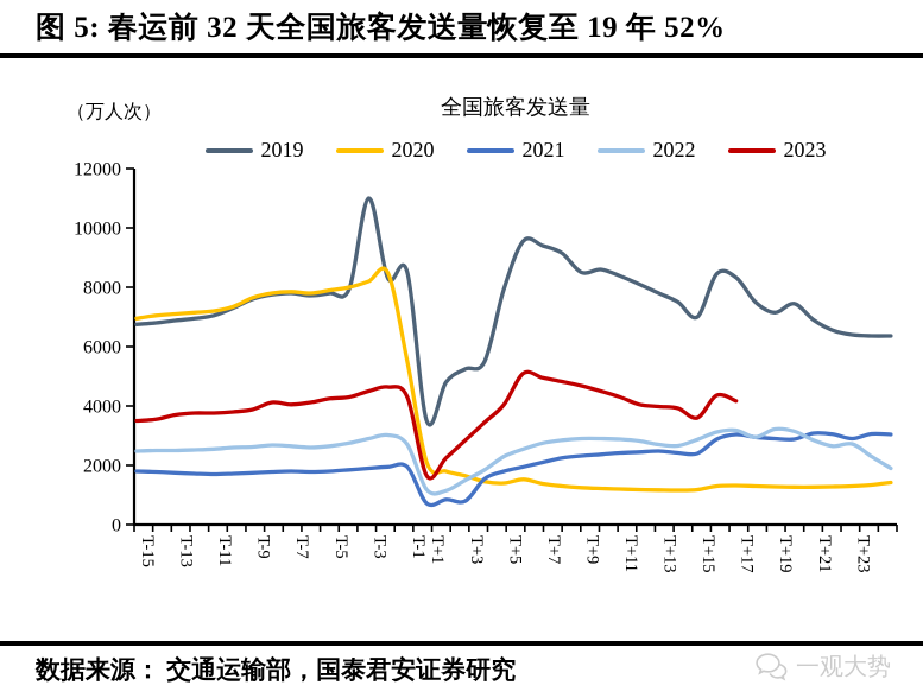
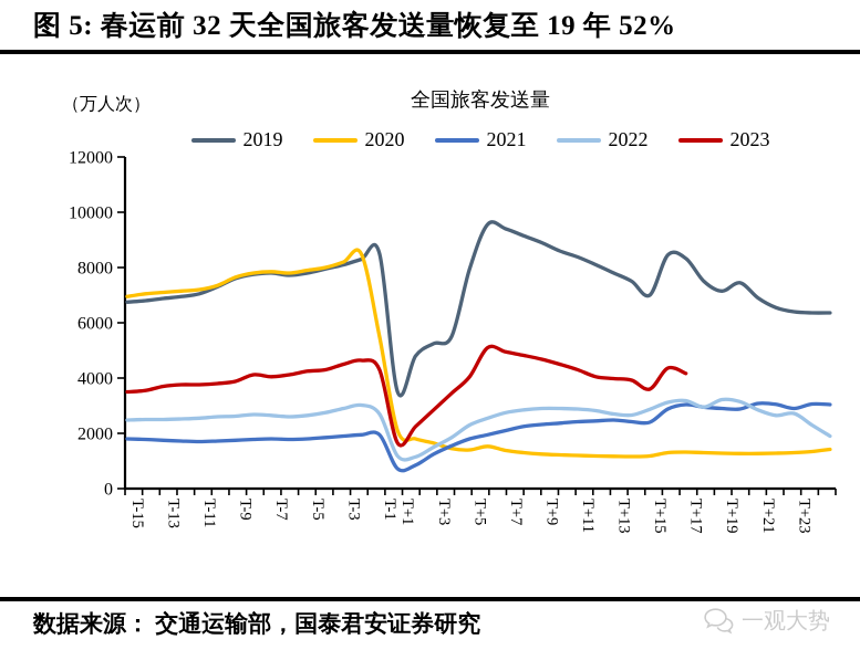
2019/T-3: 11000 -> 8100
2021/T+3: 800 -> 1200
2019/T+9: 8500 -> 8900
